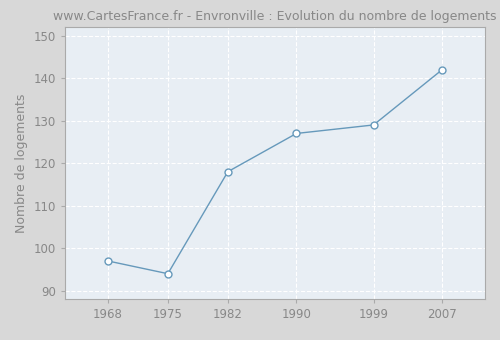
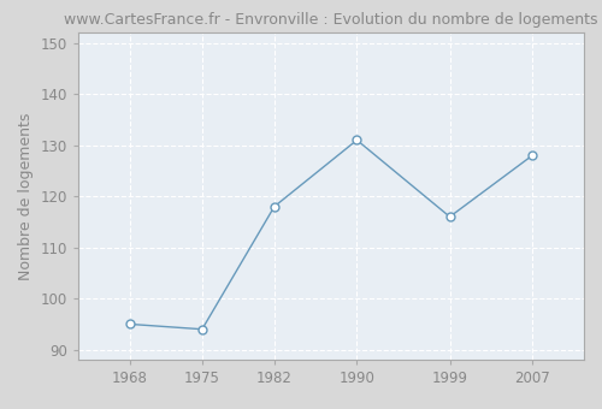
1968: 97 -> 95
1990: 127 -> 131
1999: 129 -> 116
2007: 142 -> 128
